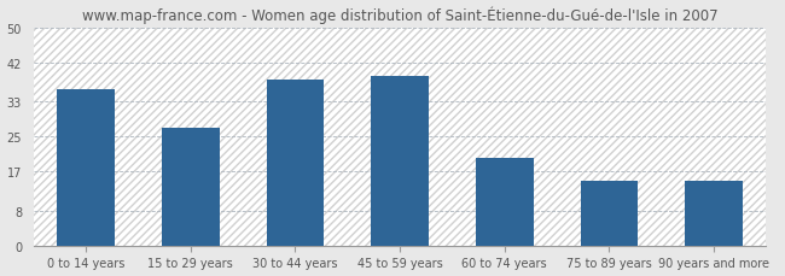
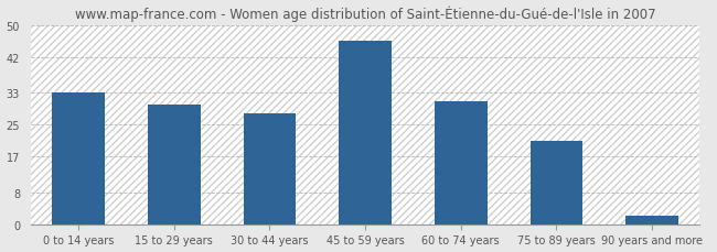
0 to 14 years: 36 -> 33
15 to 29 years: 27 -> 30
30 to 44 years: 38 -> 28
45 to 59 years: 39 -> 46
60 to 74 years: 20 -> 31
75 to 89 years: 15 -> 21
90 years and more: 15 -> 2
